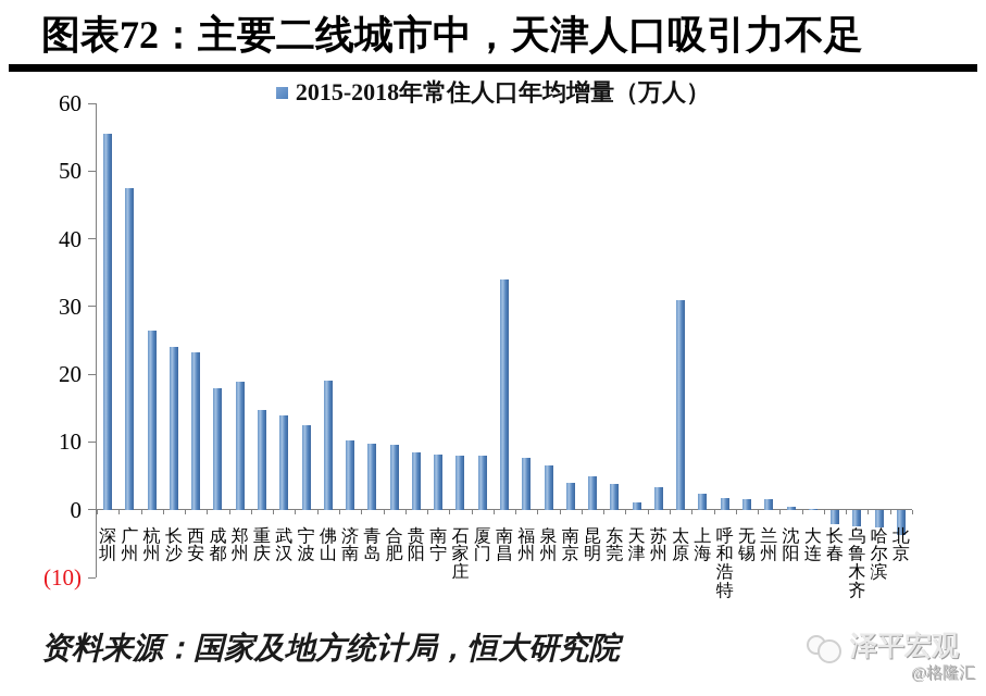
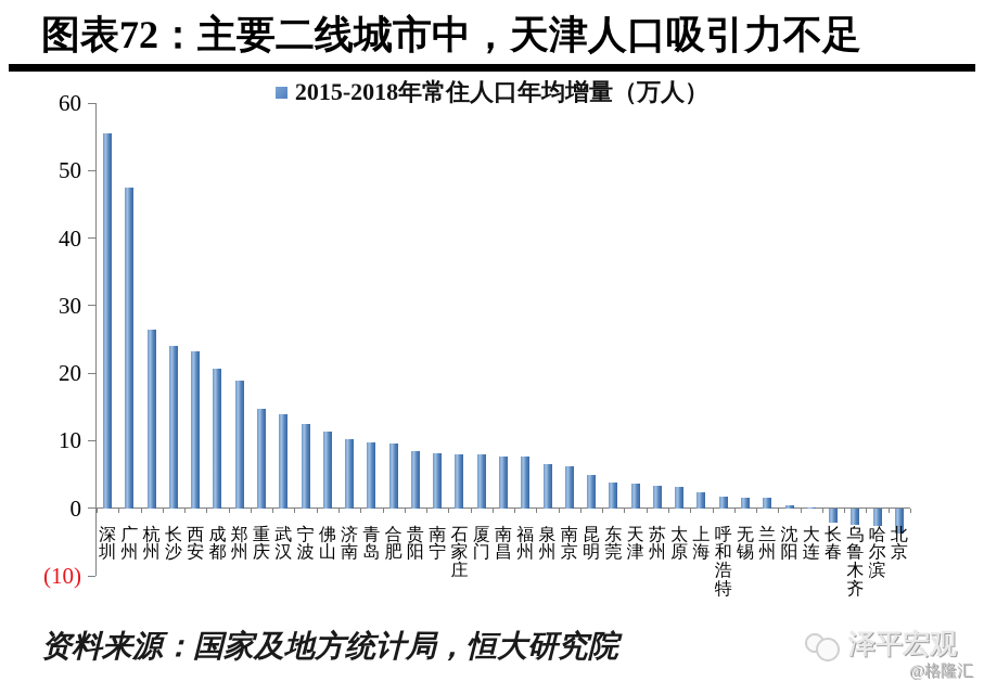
成都: 18 -> 21
佛山: 19 -> 11
南昌: 34 -> 8
南京: 4 -> 6
天津: 1 -> 4
太原: 31 -> 3
